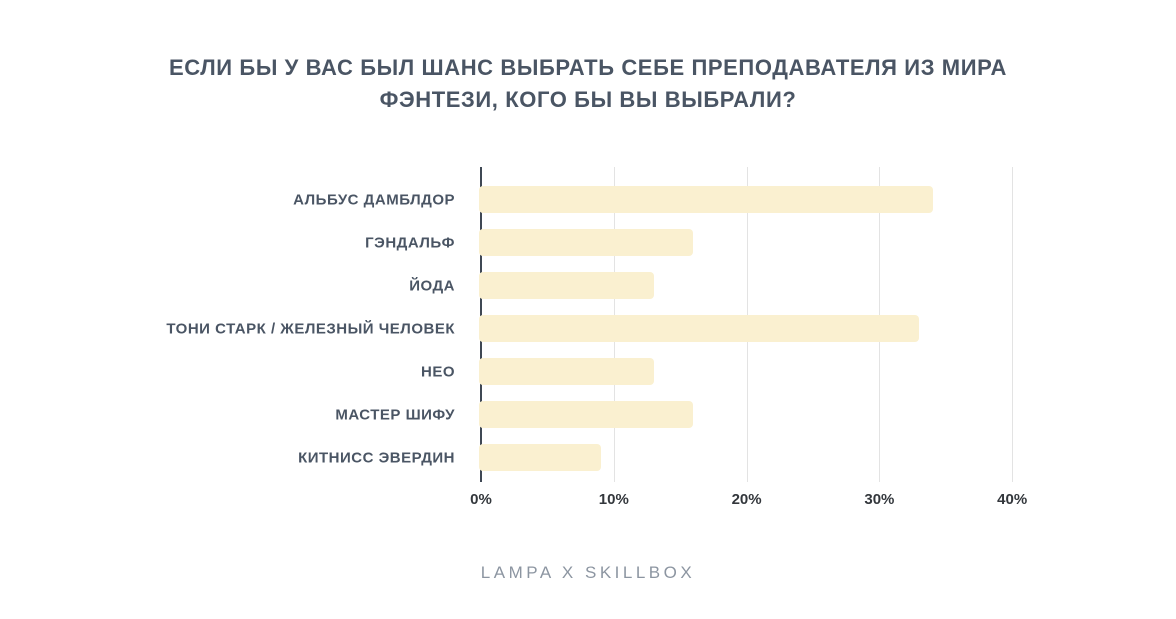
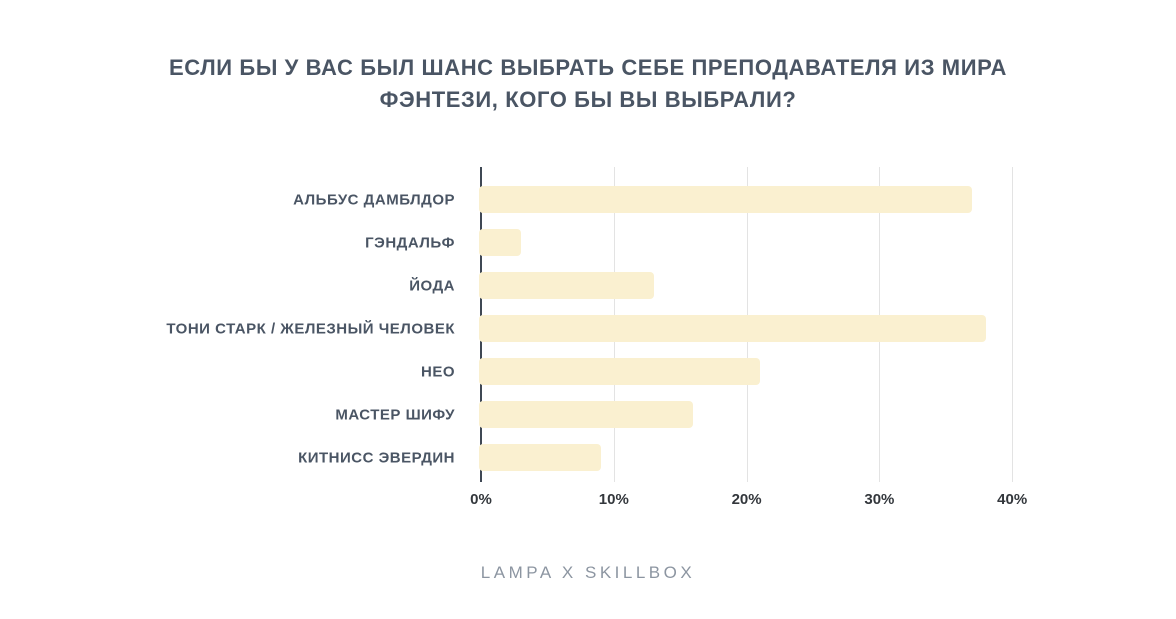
АЛЬБУС ДАМБЛДОР: 34% -> 37%
ГЭНДАЛЬФ: 16% -> 3%
ТОНИ СТАРК / ЖЕЛЕЗНЫЙ ЧЕЛОВЕК: 33% -> 38%
НЕО: 13% -> 21%
